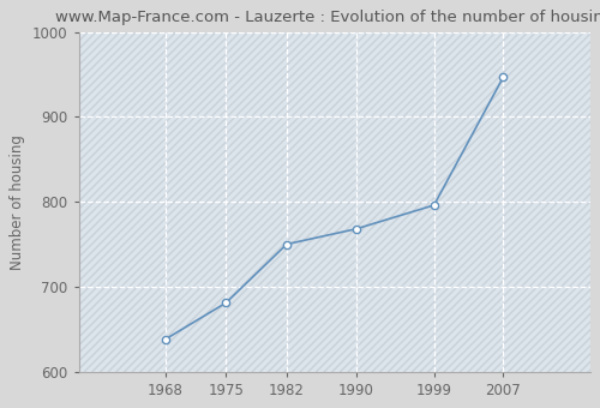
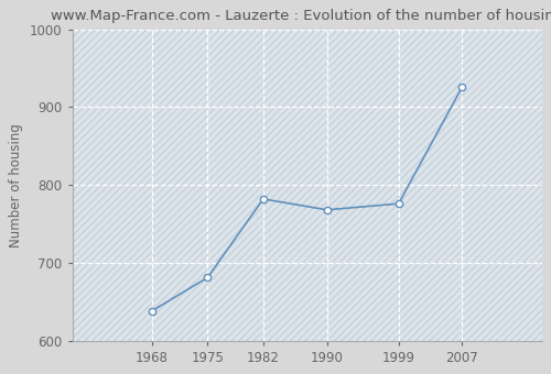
1982: 750 -> 782
1999: 796 -> 776
2007: 947 -> 926
